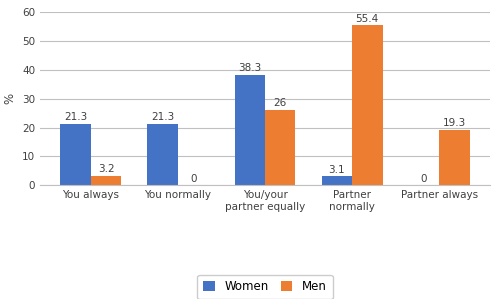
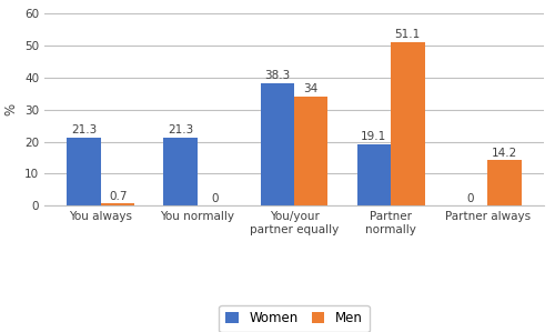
Men/You always: 3.2 -> 0.7
Men/You/your partner equally: 26 -> 34
Women/Partner normally: 3.1 -> 19.1
Men/Partner normally: 55.4 -> 51.1
Men/Partner always: 19.3 -> 14.2
